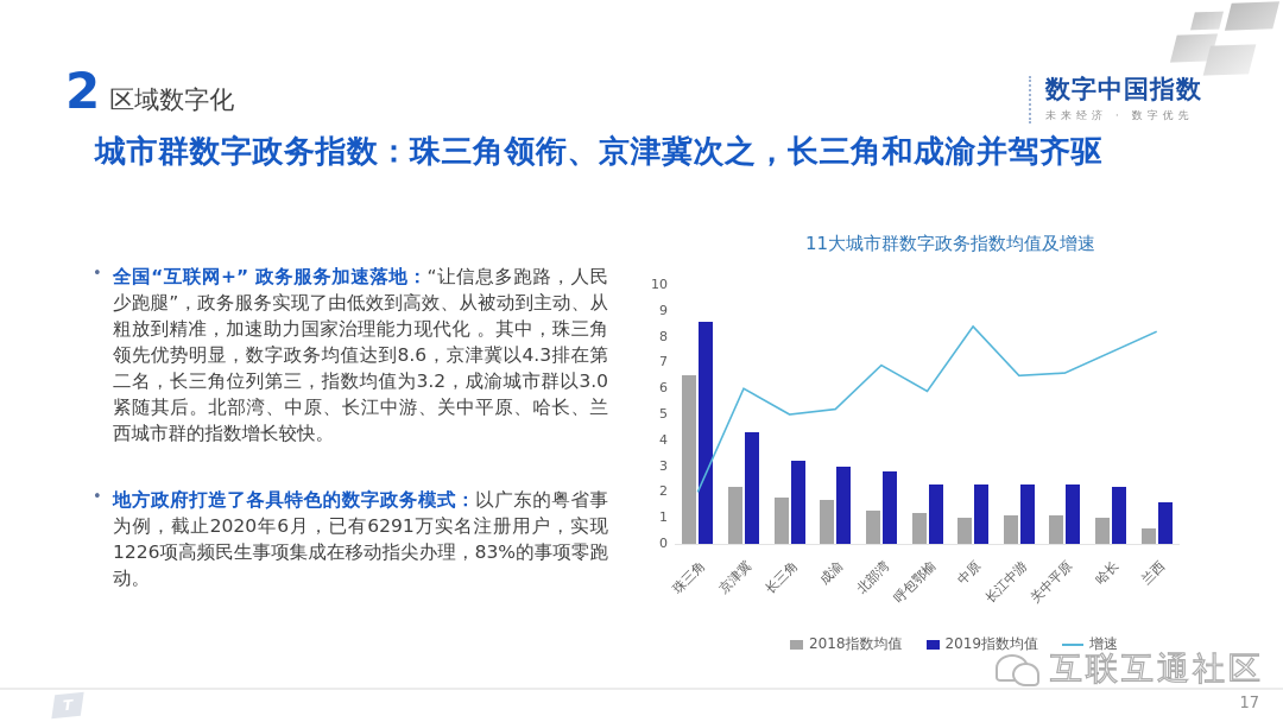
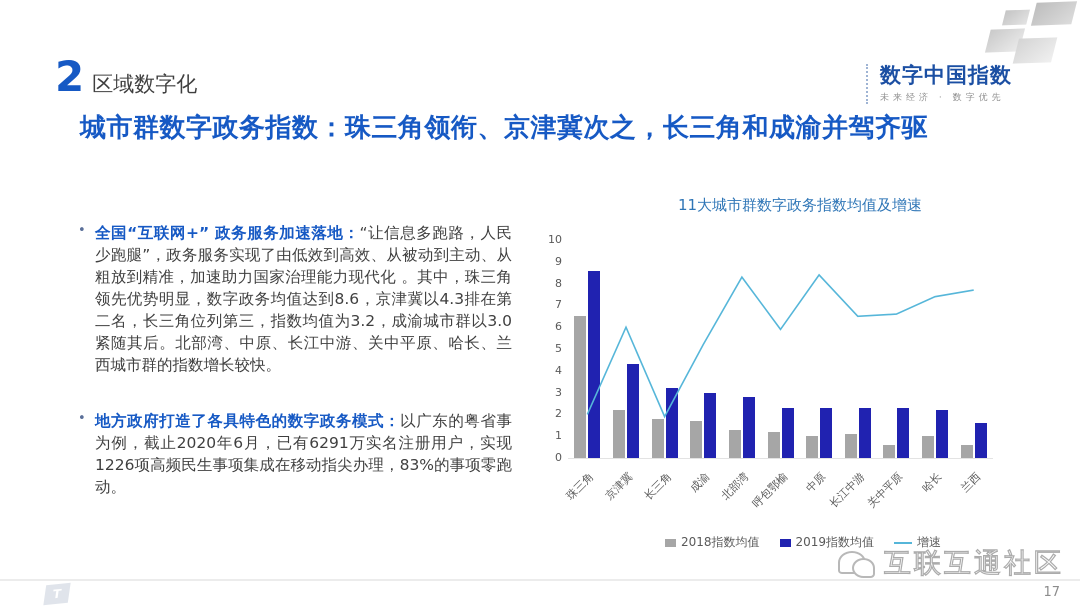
增速/长三角: 5.0 -> 1.9
增速/北部湾: 6.9 -> 8.3
2018指数均值/关中平原: 1.1 -> 0.6
增速/兰西: 8.2 -> 7.7
